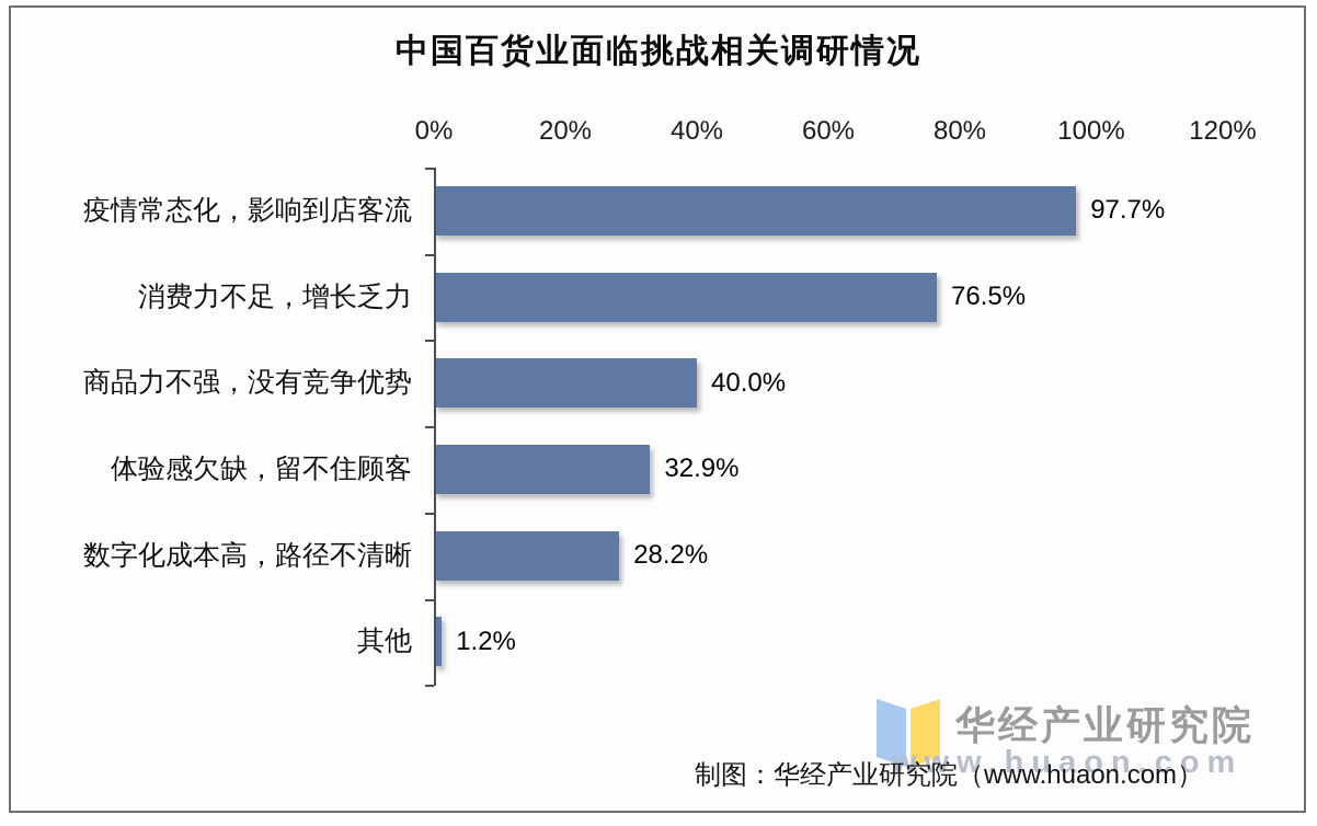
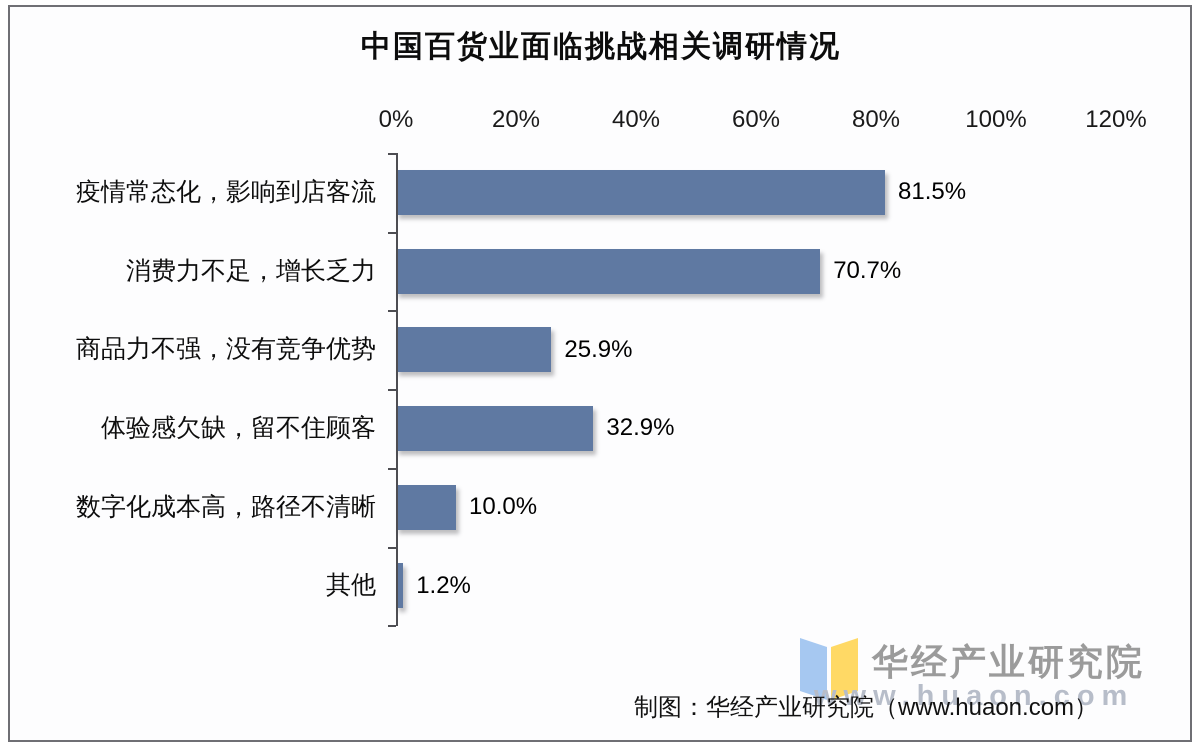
疫情常态化，影响到店客流: 97.7% -> 81.5%
消费力不足，增长乏力: 76.5% -> 70.7%
商品力不强，没有竞争优势: 40.0% -> 25.9%
数字化成本高，路径不清晰: 28.2% -> 10.0%
